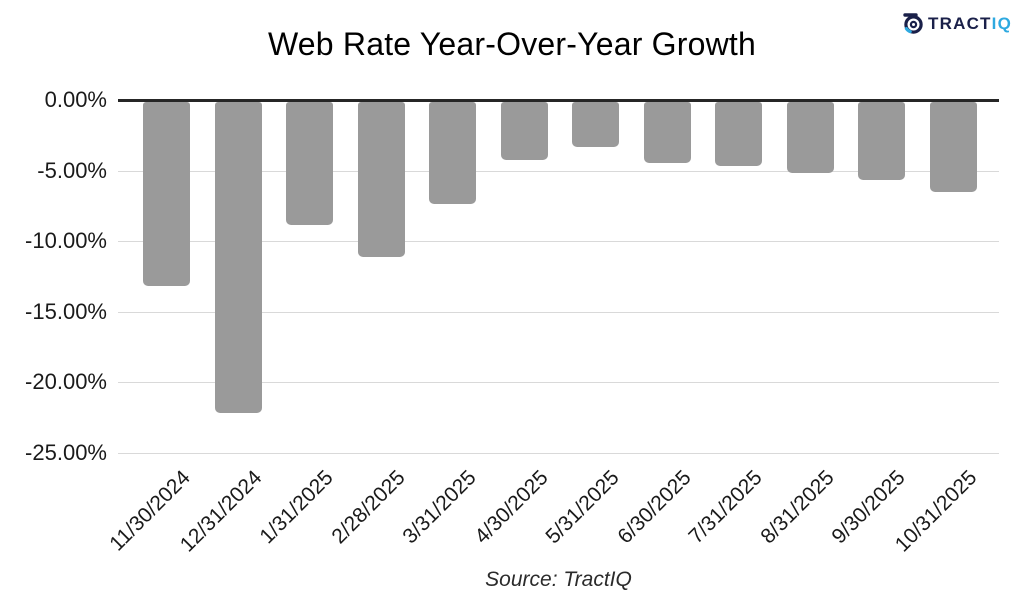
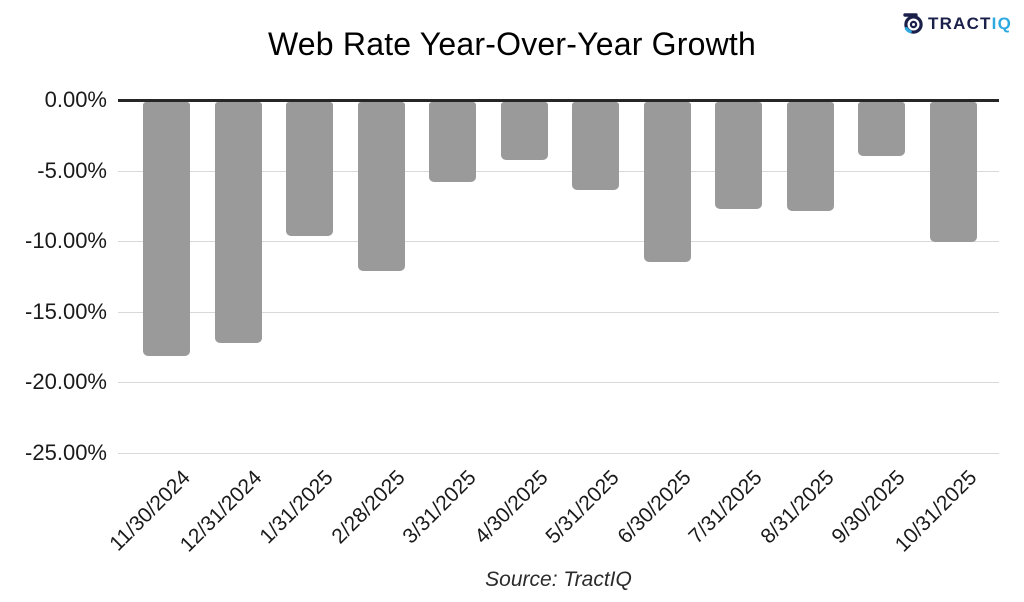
11/30/2024: -13.0% -> -18.0%
12/31/2024: -22.0% -> -17.1%
1/31/2025: -8.7% -> -9.5%
2/28/2025: -11.0% -> -12.0%
3/31/2025: -7.2% -> -5.7%
5/31/2025: -3.2% -> -6.2%
6/30/2025: -4.3% -> -11.3%
7/31/2025: -4.5% -> -7.6%
8/31/2025: -5.0% -> -7.7%
9/30/2025: -5.5% -> -3.8%
10/31/2025: -6.4% -> -9.9%
